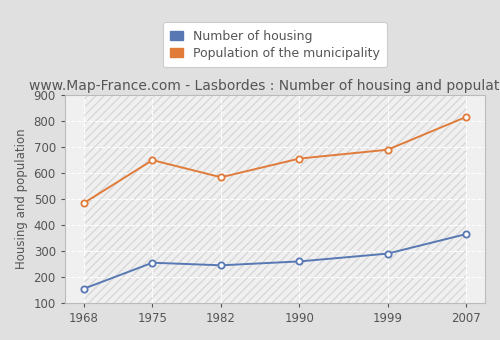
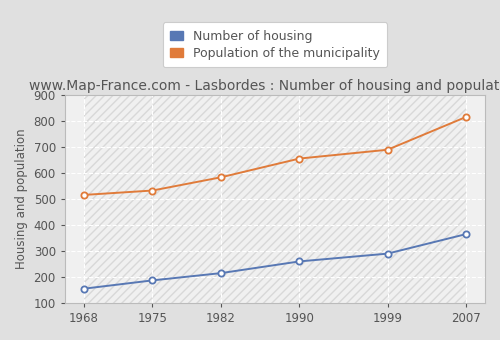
Population of the municipality/1968: 485 -> 516
Number of housing/1975: 255 -> 187
Population of the municipality/1975: 650 -> 533
Number of housing/1982: 245 -> 215
